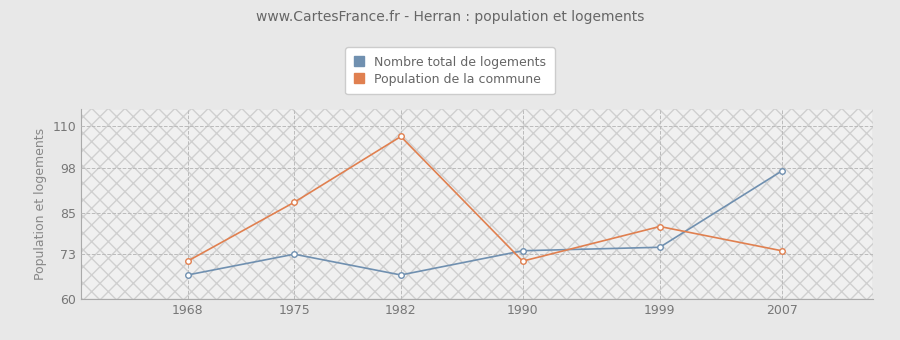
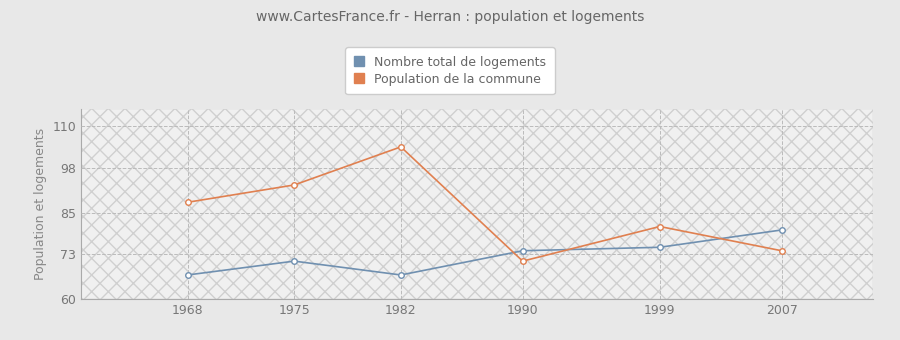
Population de la commune/1968: 71 -> 88
Nombre total de logements/1975: 73 -> 71
Population de la commune/1975: 88 -> 93
Population de la commune/1982: 107 -> 104
Nombre total de logements/2007: 97 -> 80
